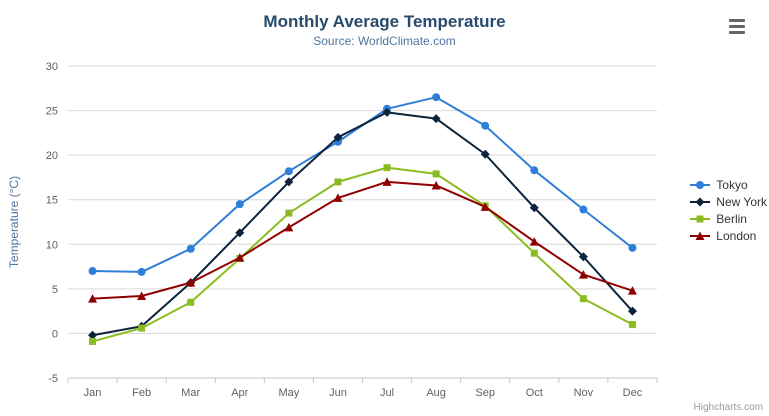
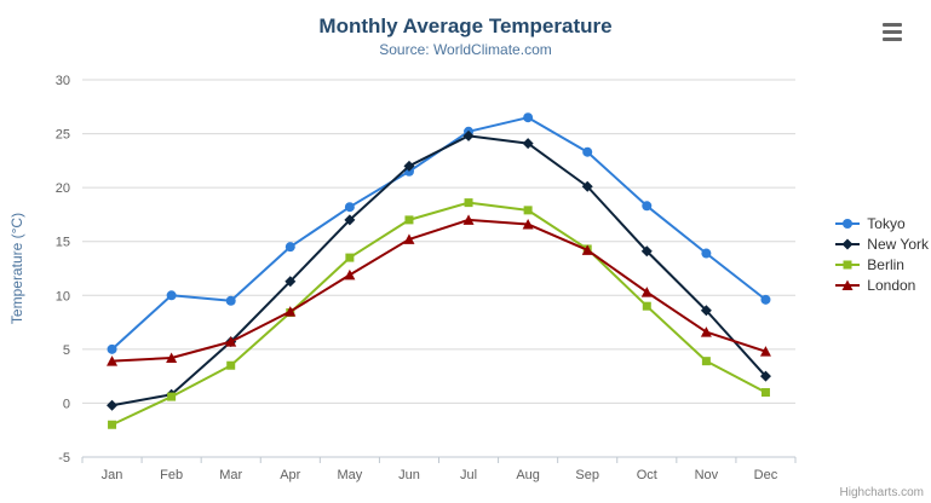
Tokyo/Jan: 7 -> 5
Berlin/Jan: -1 -> -2
Tokyo/Feb: 7 -> 10
